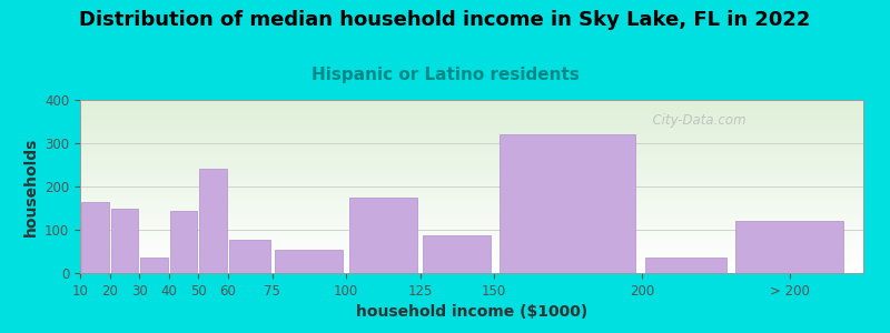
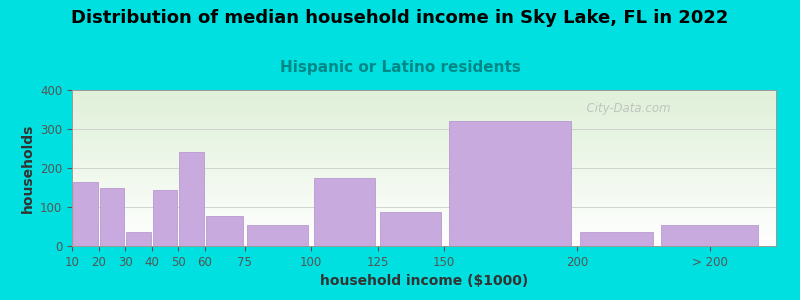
> 200: 120 -> 53
